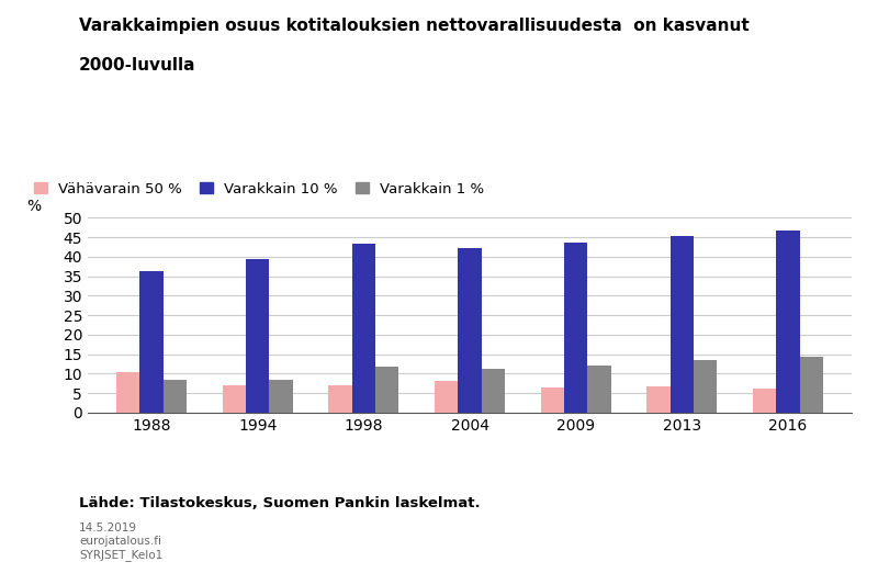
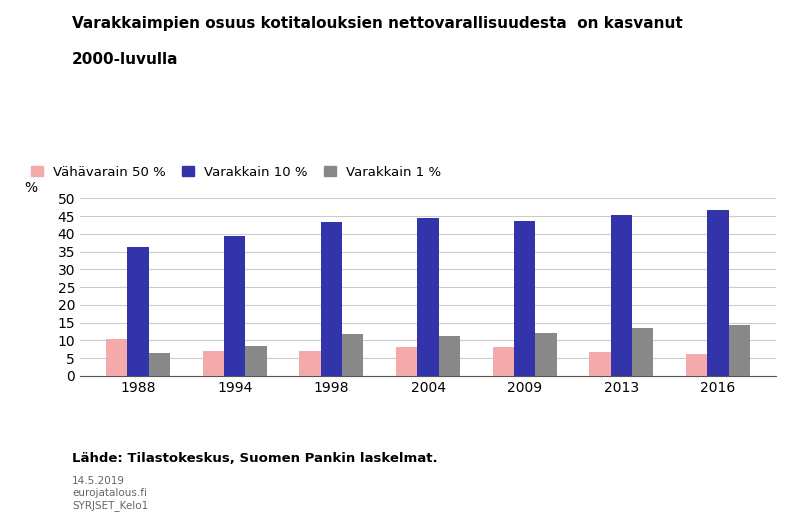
Varakkain 1 %/1988: 8.4 -> 6.5
Varakkain 10 %/2004: 42.3 -> 44.5
Vähävarain 50 %/2009: 6.3 -> 8.0
